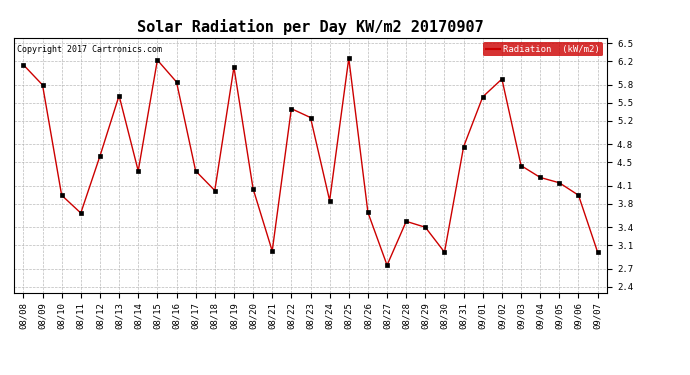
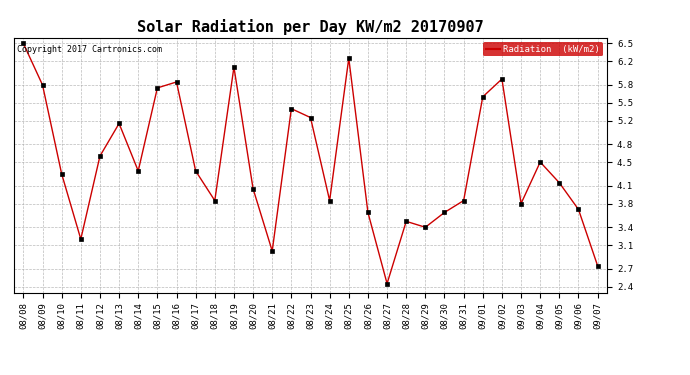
08/08: 6.14 -> 6.50
08/10: 3.94 -> 4.30
08/11: 3.64 -> 3.20
08/13: 5.62 -> 5.15
08/15: 6.22 -> 5.75
08/18: 4.02 -> 3.85
08/27: 2.76 -> 2.45
08/30: 2.98 -> 3.65
08/31: 4.76 -> 3.85
09/03: 4.44 -> 3.80
09/04: 4.24 -> 4.50
09/06: 3.94 -> 3.70
09/07: 2.98 -> 2.75
